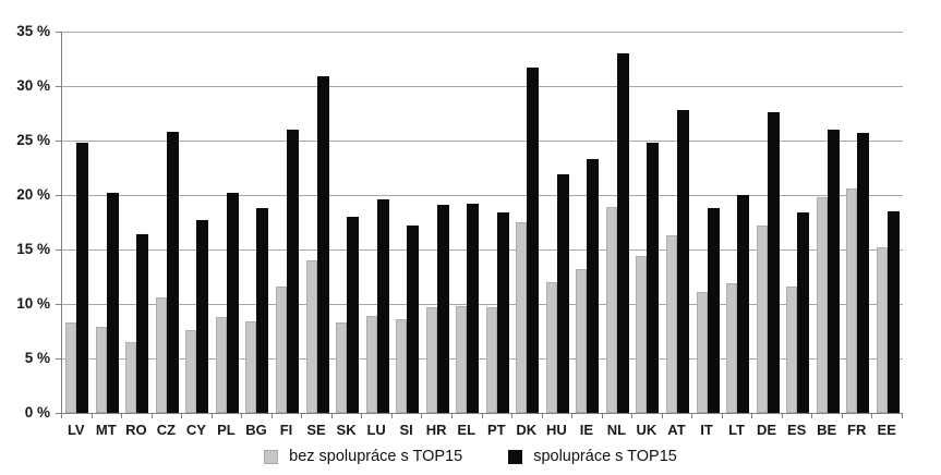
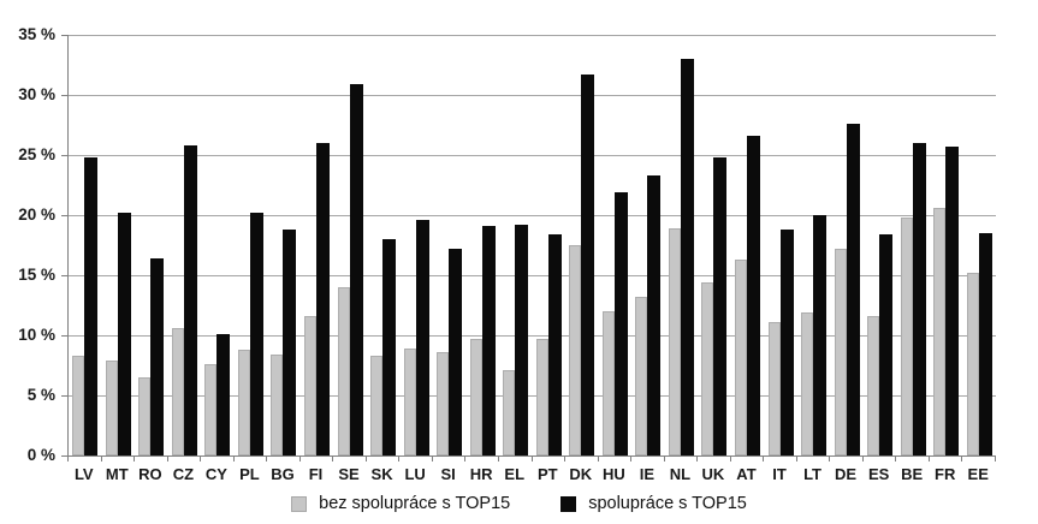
spolupráce s TOP15/CY: 17.7% -> 10.1%
bez spolupráce s TOP15/EL: 9.8% -> 7.1%
spolupráce s TOP15/AT: 27.8% -> 26.6%
